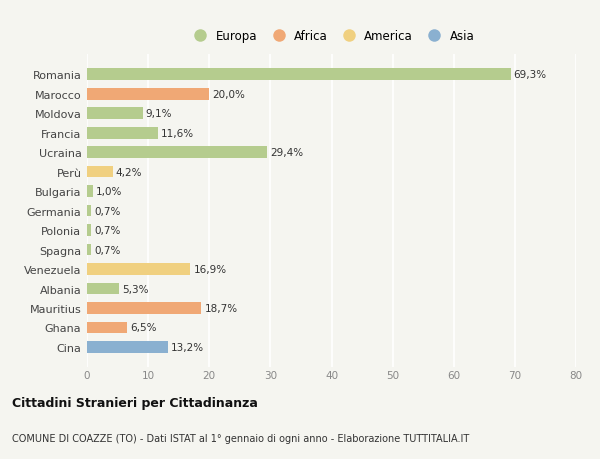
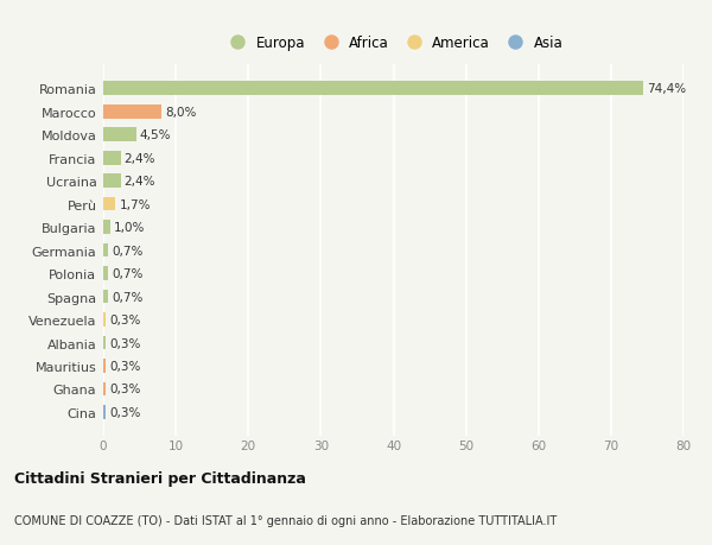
Romania: 69,3% -> 74,4%
Marocco: 20,0% -> 8,0%
Moldova: 9,1% -> 4,5%
Francia: 11,6% -> 2,4%
Ucraina: 29,4% -> 2,4%
Perù: 4,2% -> 1,7%
Venezuela: 16,9% -> 0,3%
Albania: 5,3% -> 0,3%
Mauritius: 18,7% -> 0,3%
Ghana: 6,5% -> 0,3%
Cina: 13,2% -> 0,3%
